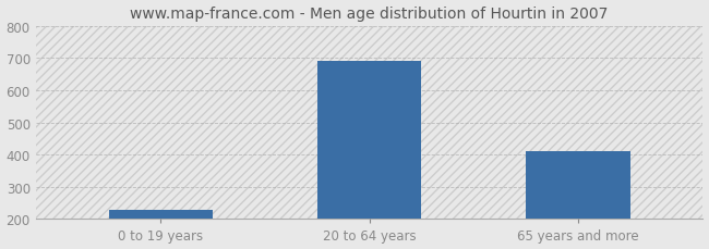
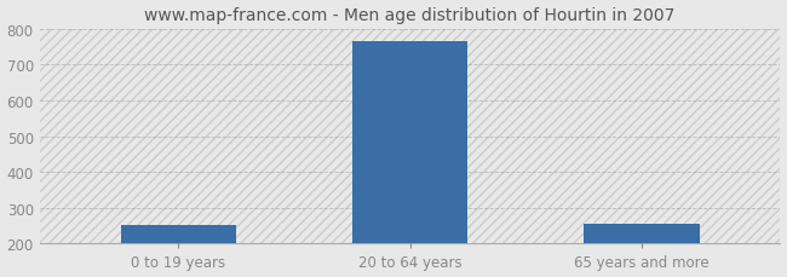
0 to 19 years: 230 -> 252
20 to 64 years: 690 -> 766
65 years and more: 410 -> 257
